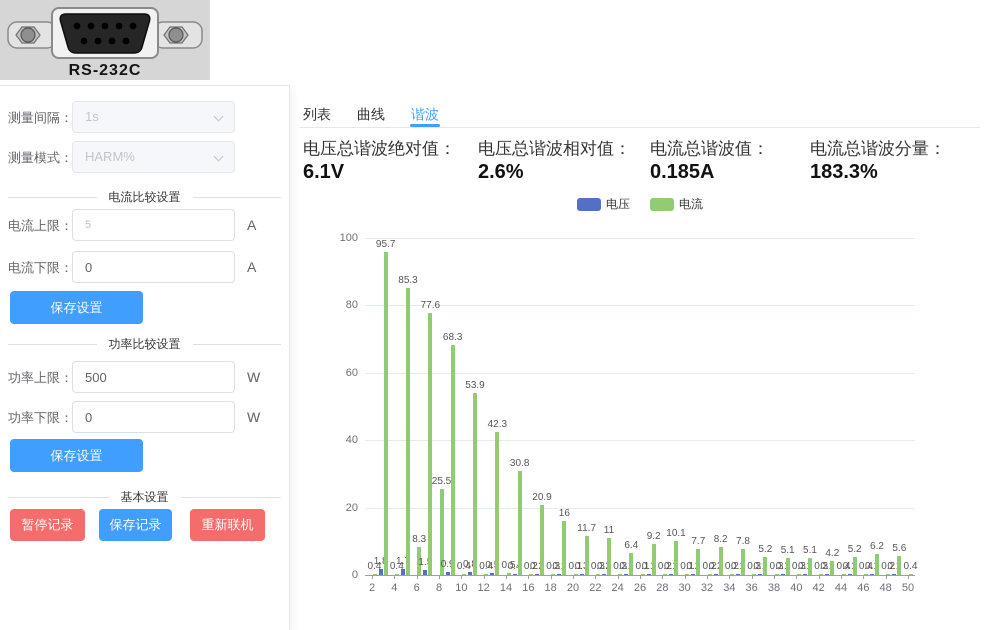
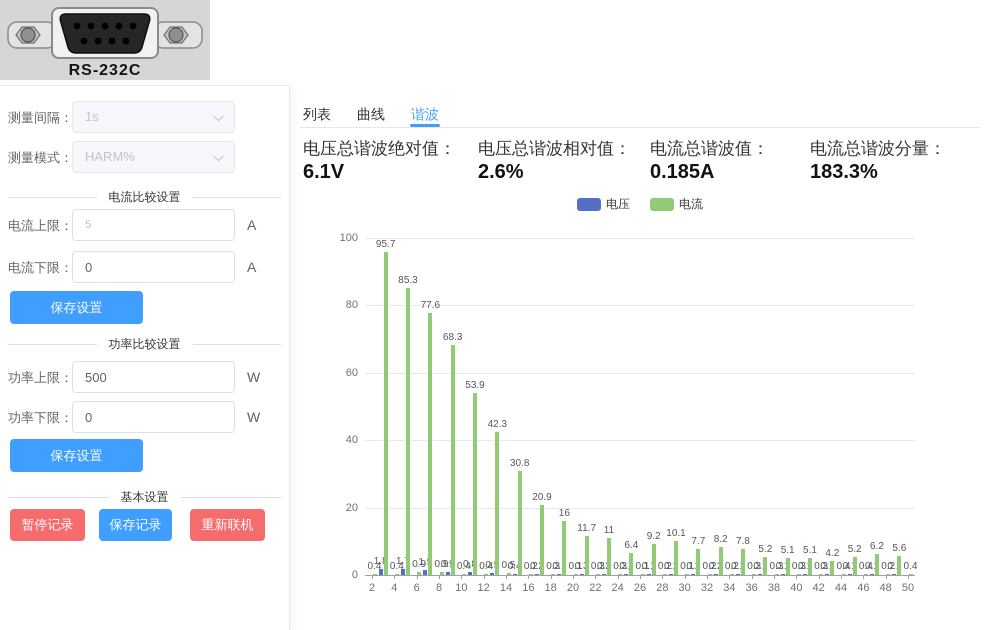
电流/6: 8.3 -> 0.9
电流/8: 25.5 -> 0.9
